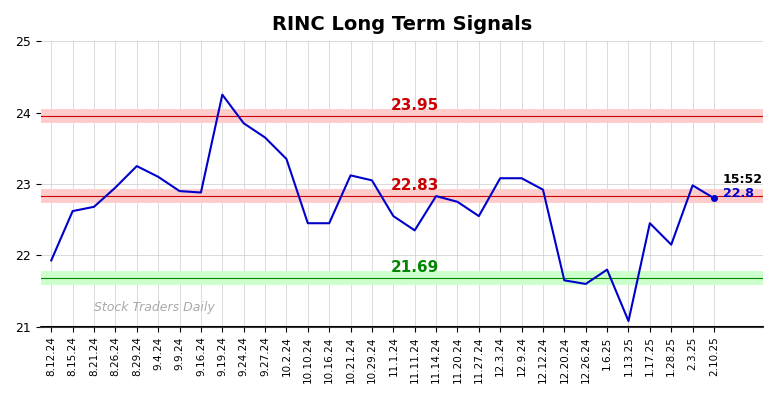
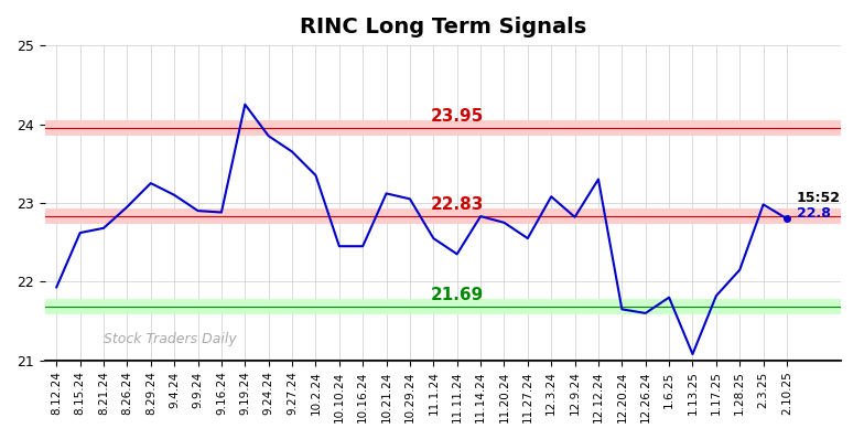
12.9.24: 23.08 -> 22.82
12.12.24: 22.92 -> 23.30
1.17.25: 22.45 -> 21.82
